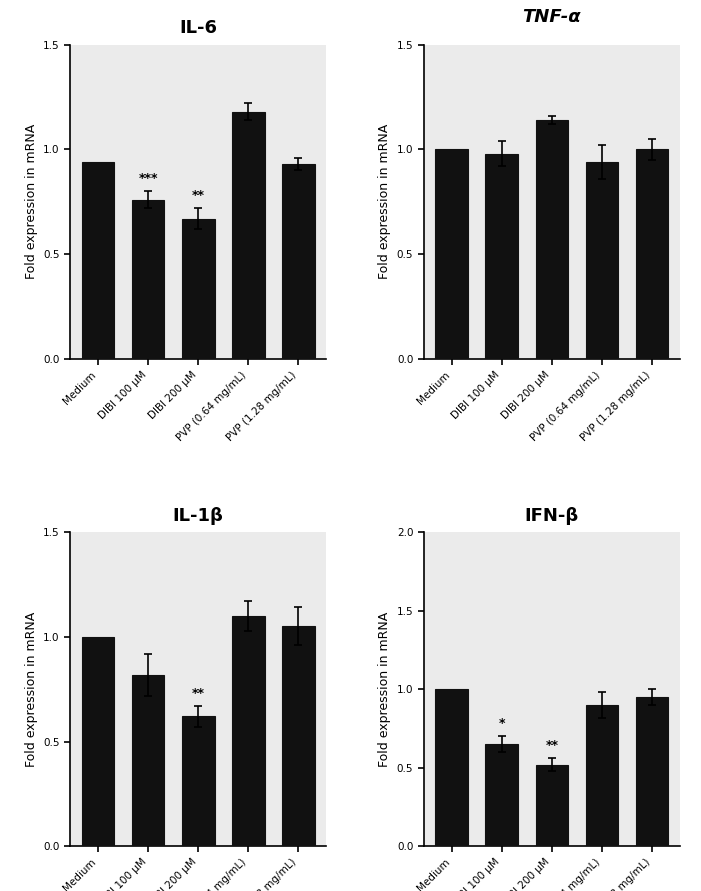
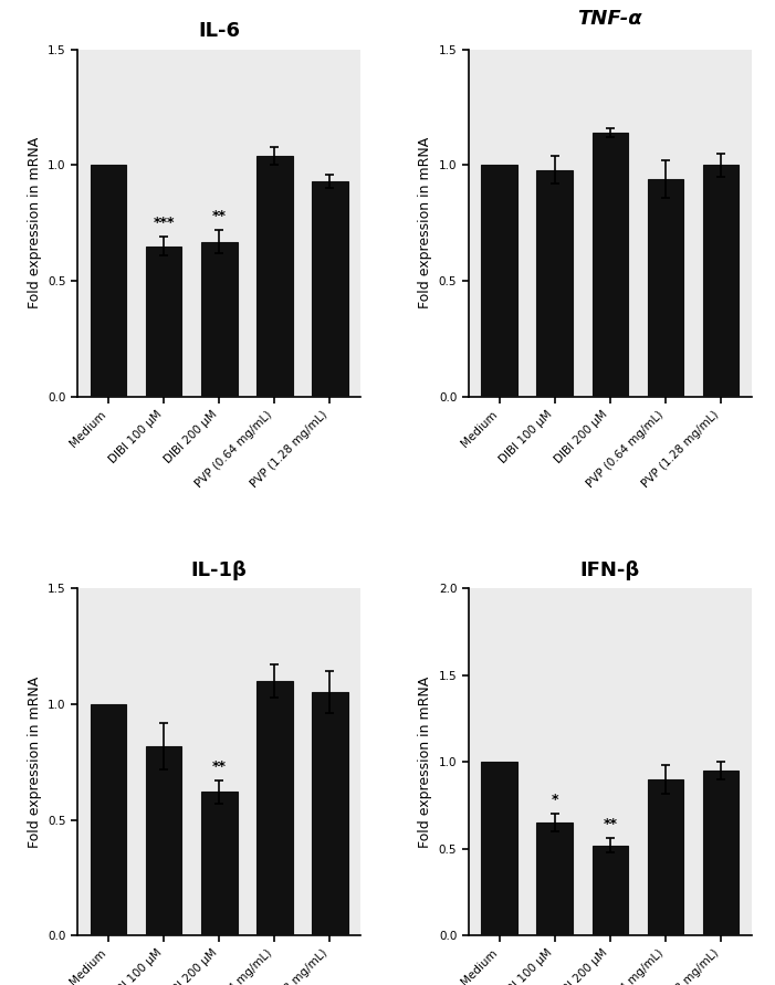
IL-6/Medium: 0.94 -> 1.00
IL-6/DIBI 100 μM: 0.76 -> 0.65
IL-6/PVP (0.64 mg/mL): 1.18 -> 1.04
